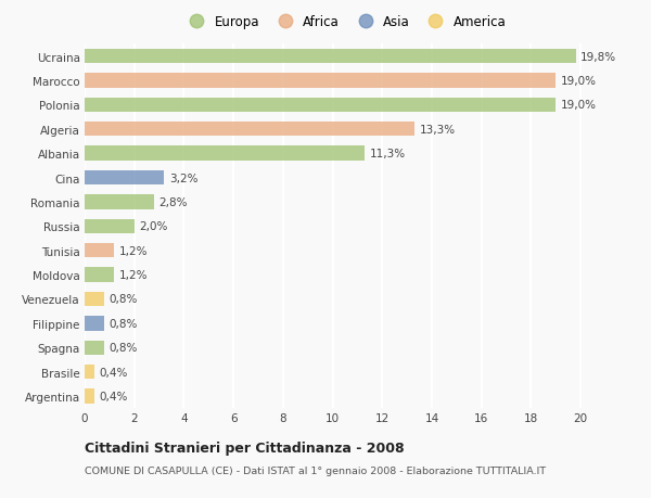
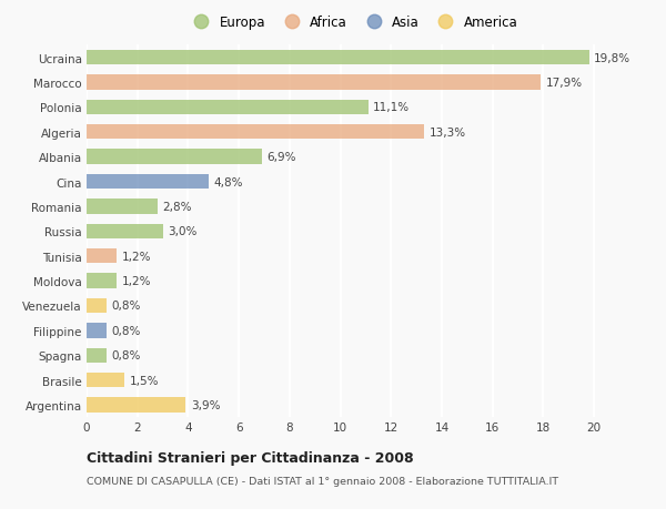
Marocco: 19,0% -> 17,9%
Polonia: 19,0% -> 11,1%
Albania: 11,3% -> 6,9%
Cina: 3,2% -> 4,8%
Russia: 2,0% -> 3,0%
Brasile: 0,4% -> 1,5%
Argentina: 0,4% -> 3,9%
